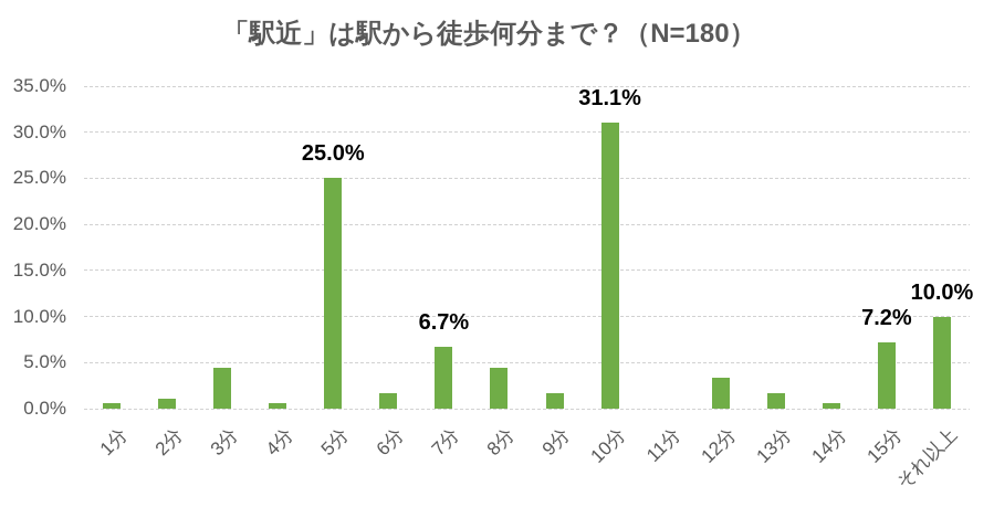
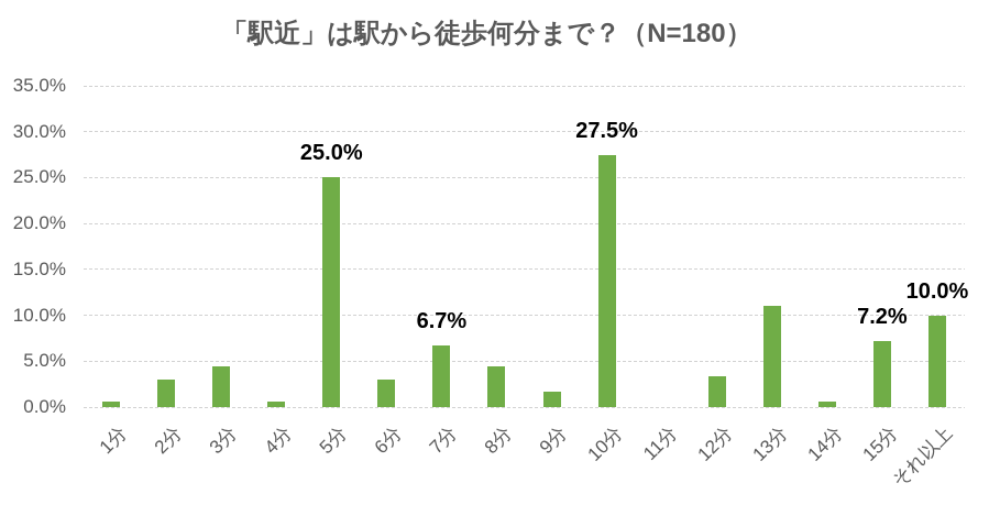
2分: 1% -> 3%
6分: 2% -> 3%
10分: 31.1% -> 27.5%
13分: 2% -> 11%
